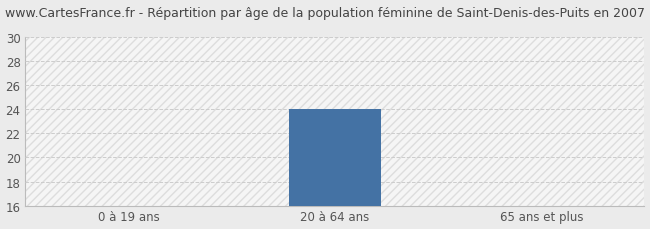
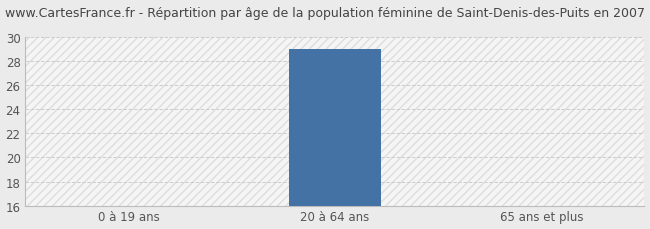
20 à 64 ans: 24 -> 29
